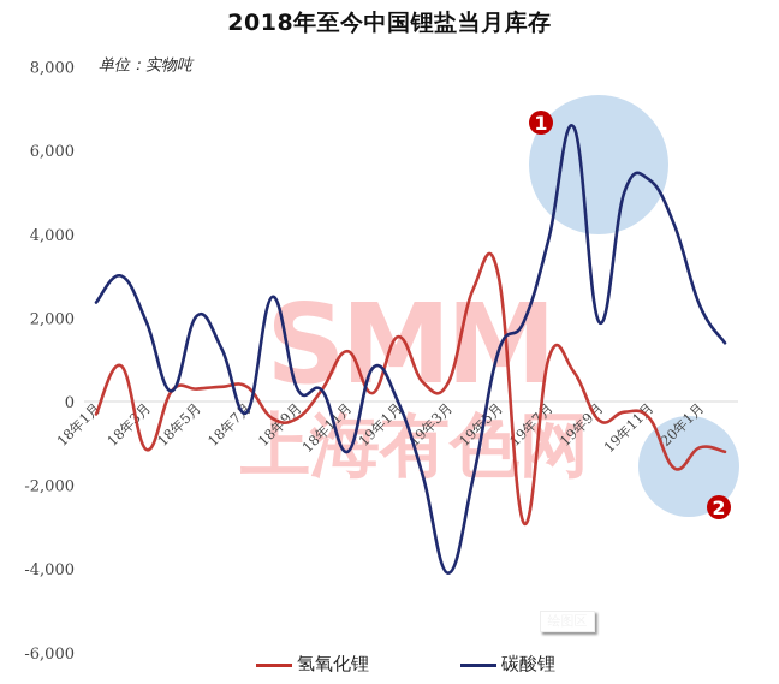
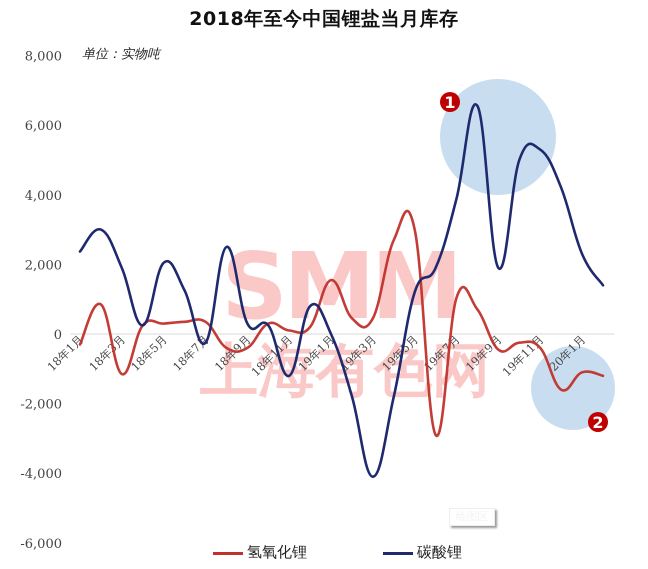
氢氧化锂/18年11月: 1200 -> 100
